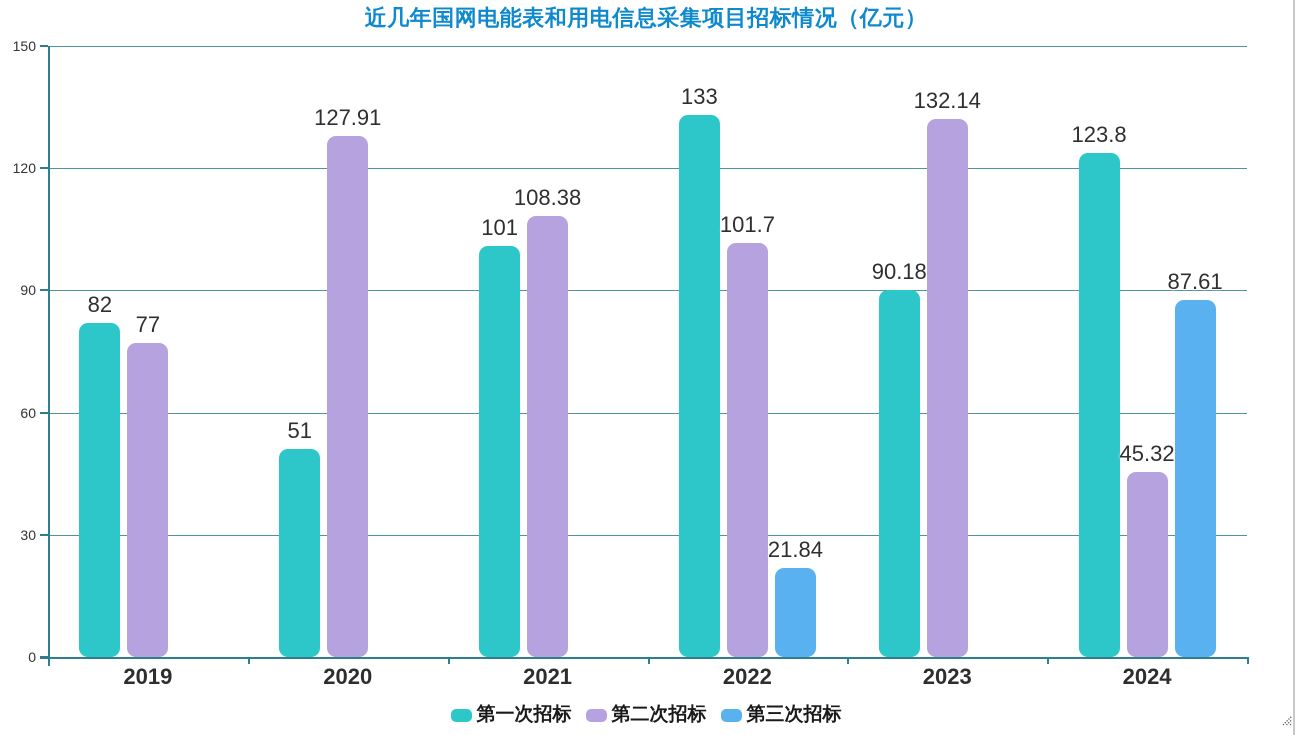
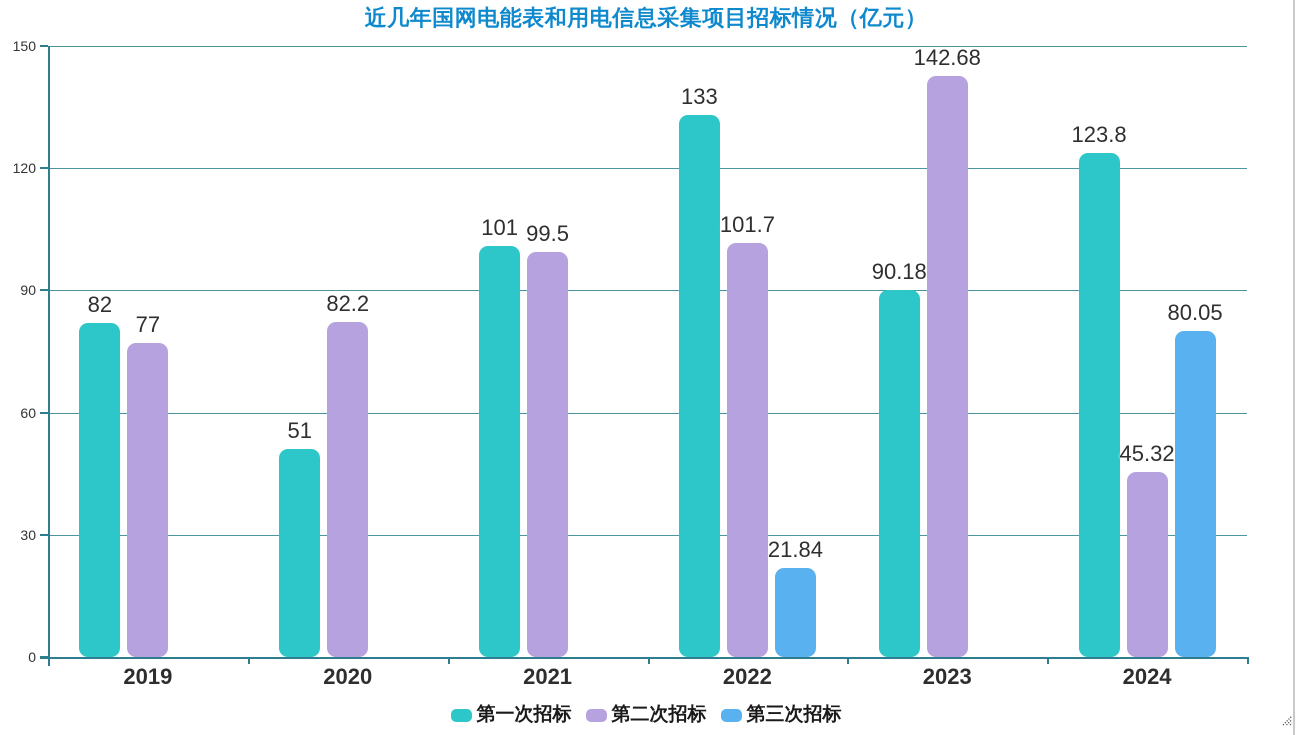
第二次招标/2020: 127.91 -> 82.2
第二次招标/2021: 108.38 -> 99.5
第二次招标/2023: 132.14 -> 142.68
第三次招标/2024: 87.61 -> 80.05
